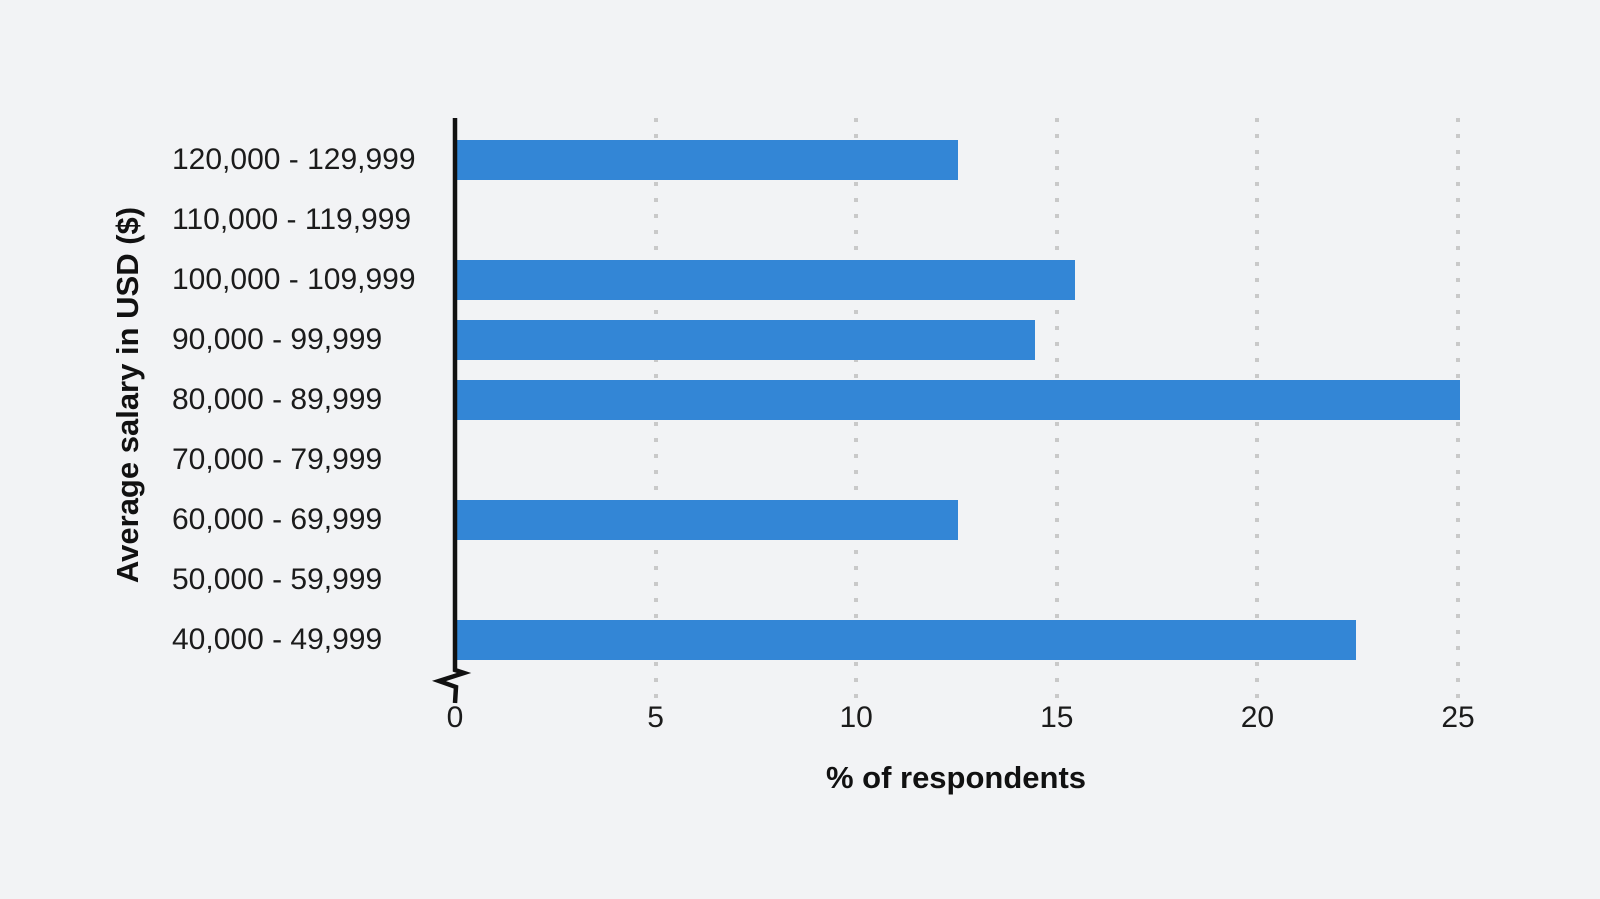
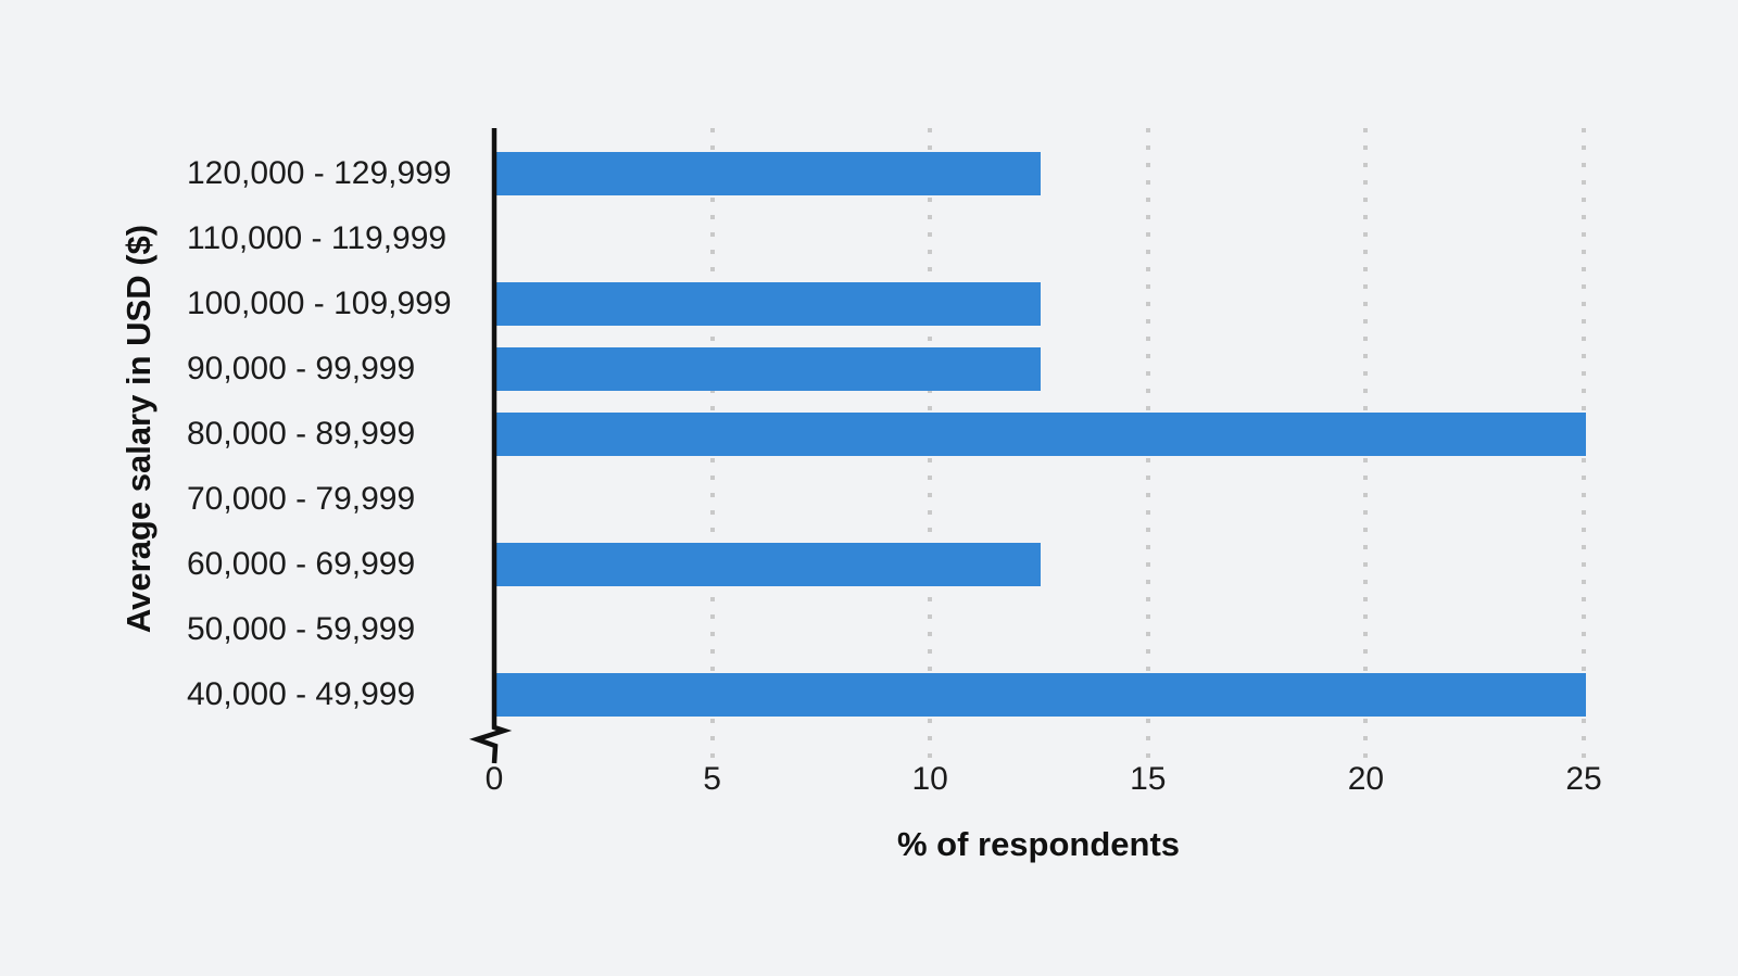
100,000 - 109,999: 15.4 -> 12.5
90,000 - 99,999: 14.4 -> 12.5
40,000 - 49,999: 22.4 -> 25.0
